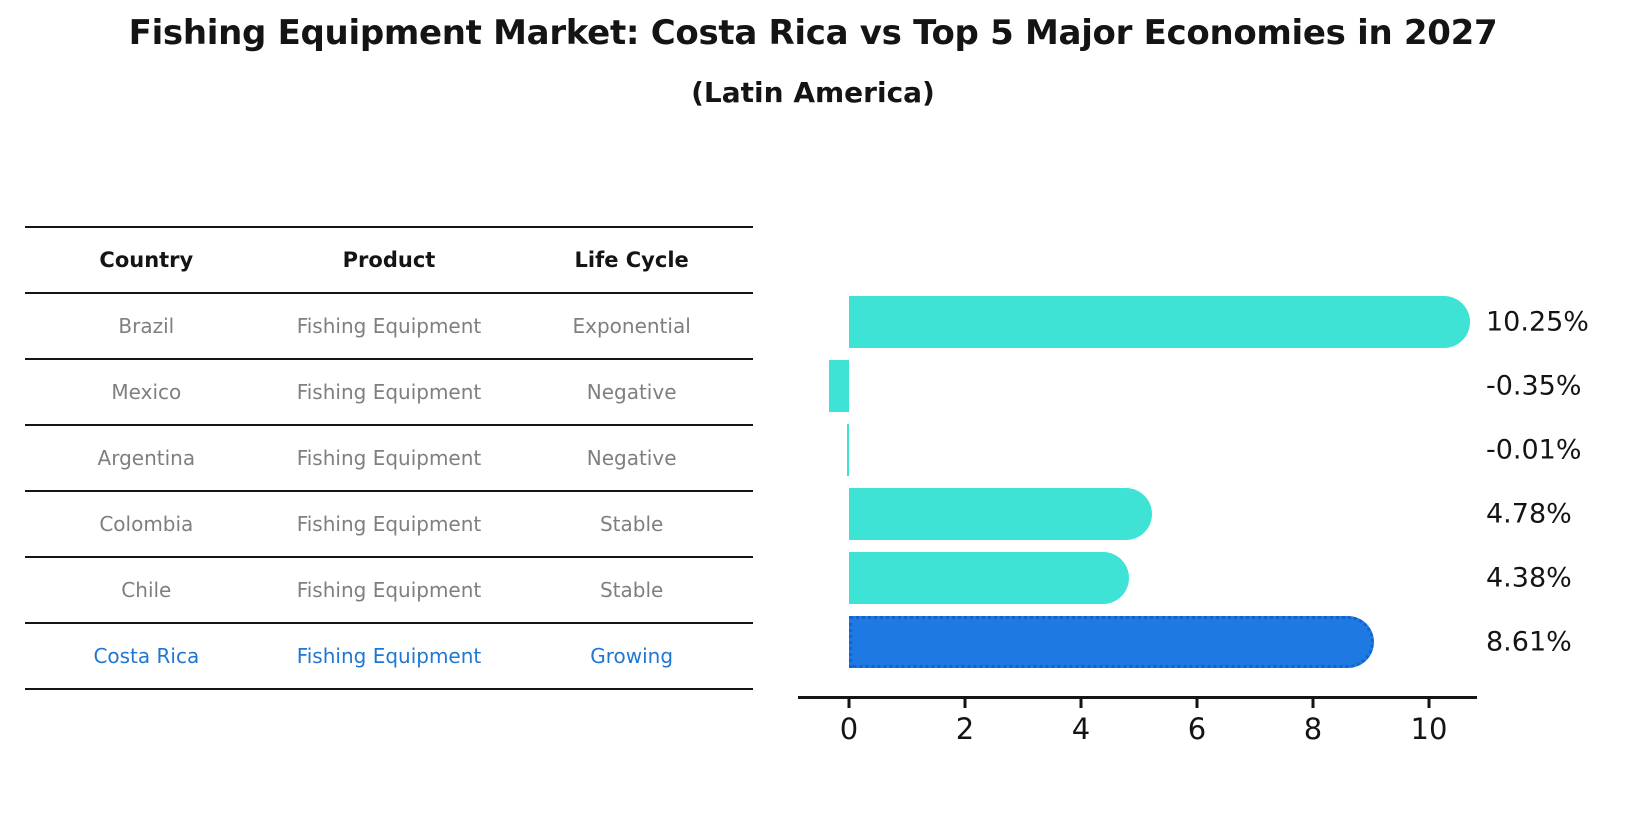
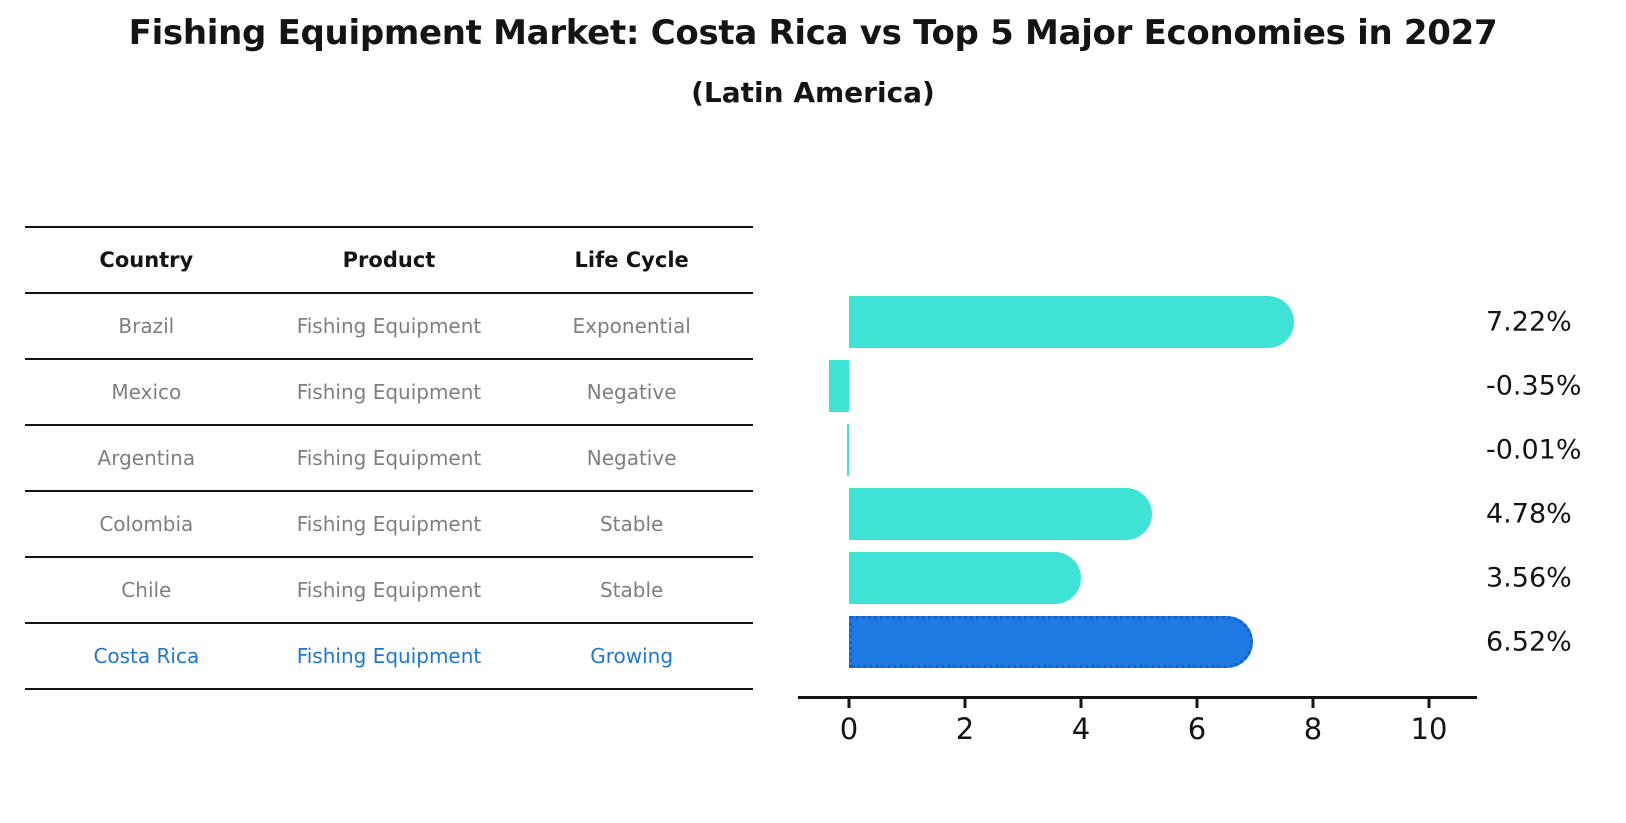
Brazil: 10.25% -> 7.22%
Chile: 4.38% -> 3.56%
Costa Rica: 8.61% -> 6.52%
